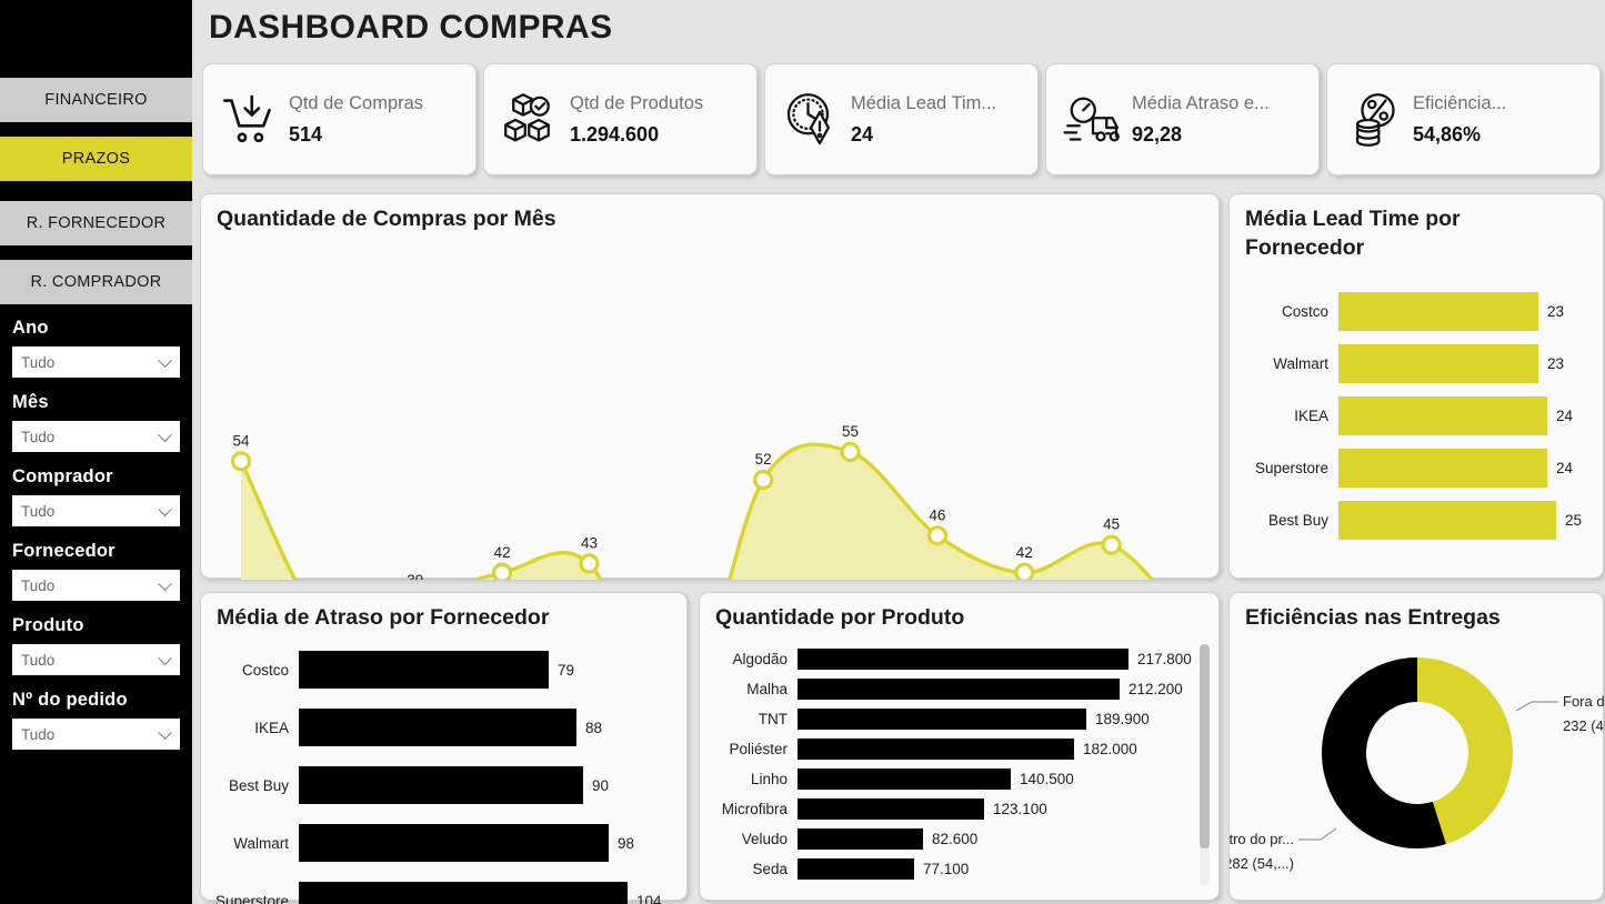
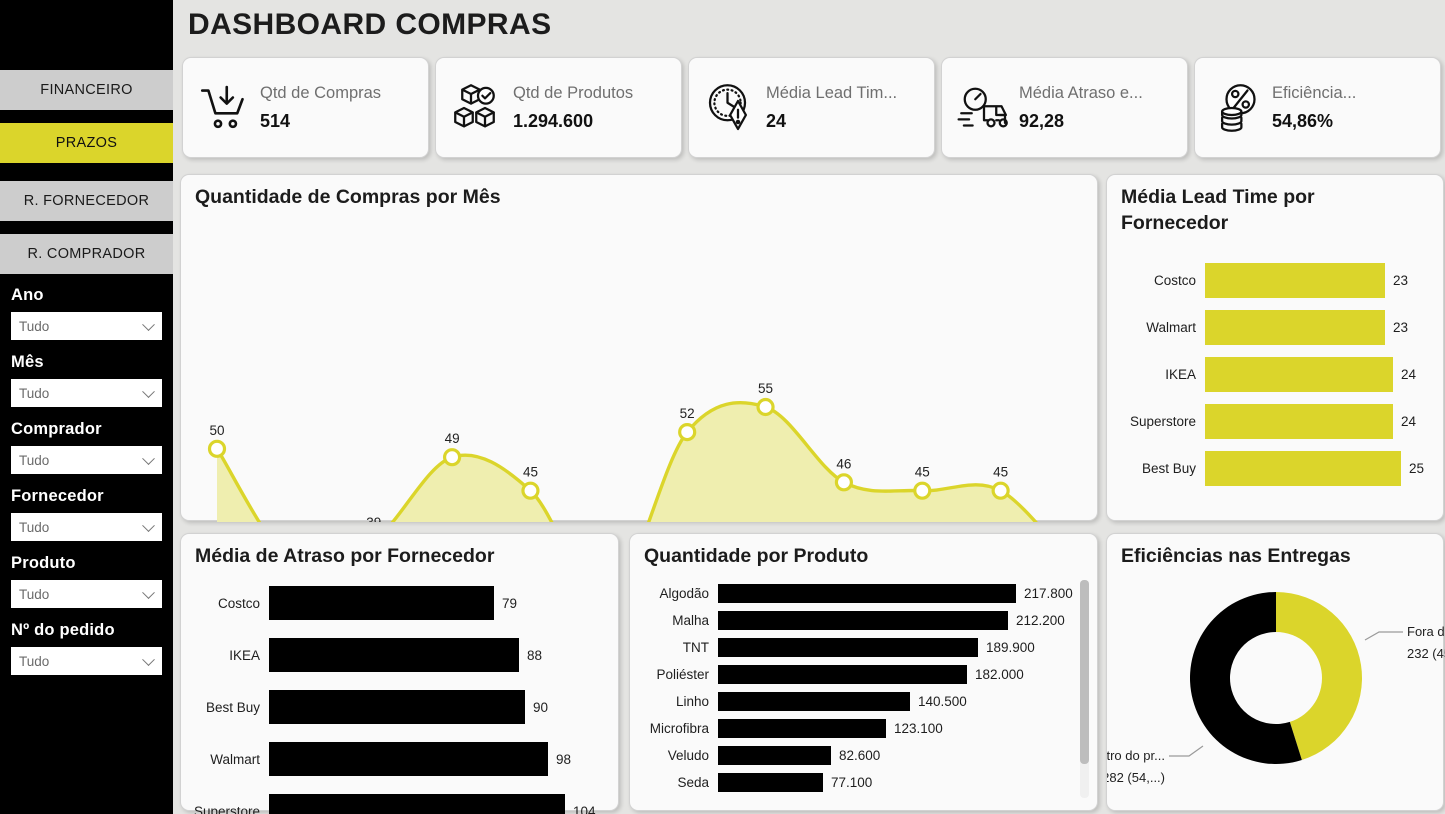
Quantidade de Compras por Mês/Jan: 54 -> 50
Quantidade de Compras por Mês/Abr: 42 -> 49
Quantidade de Compras por Mês/Mai: 43 -> 45
Quantidade de Compras por Mês/Jun: 25 -> 32
Quantidade de Compras por Mês/Out: 42 -> 45
